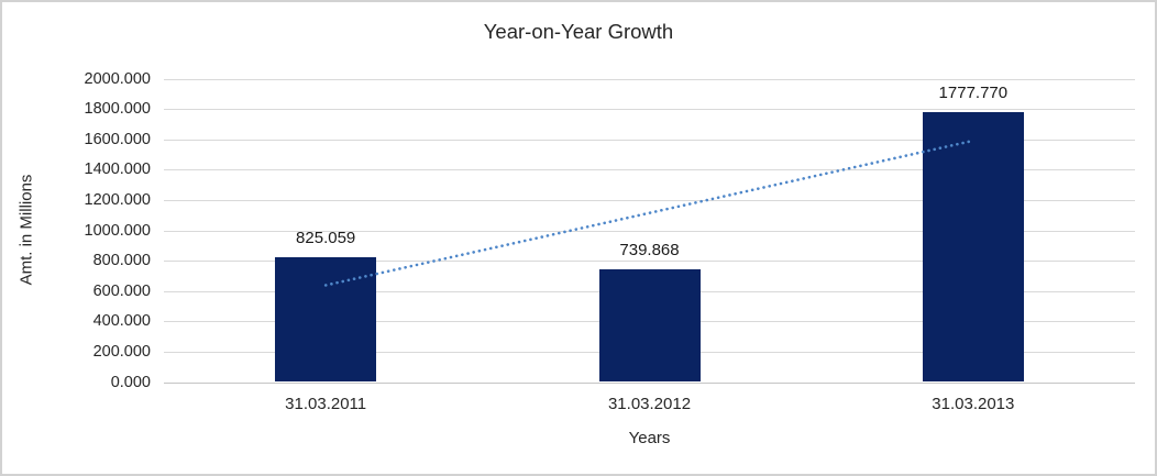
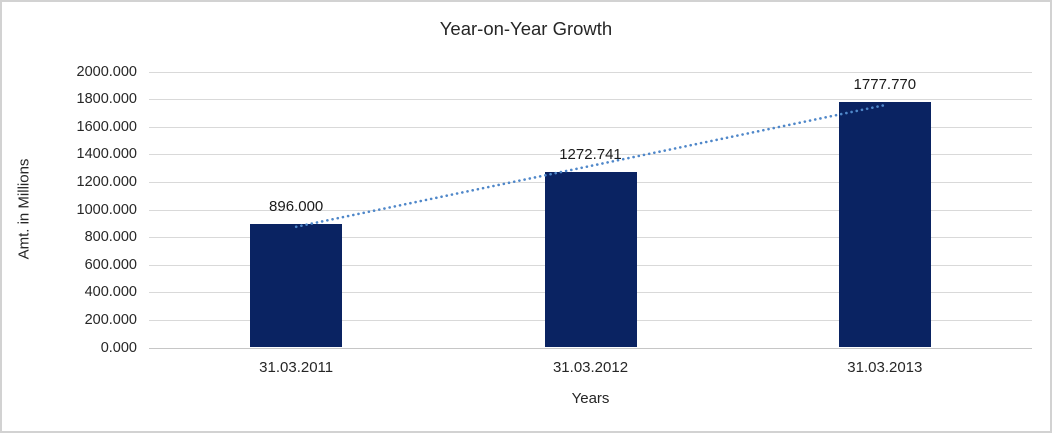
31.03.2011: 825.059 -> 896.000
31.03.2012: 739.868 -> 1272.741
